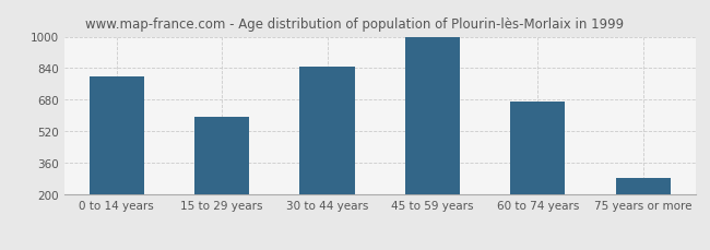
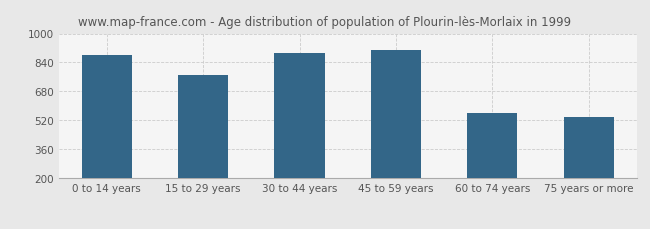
0 to 14 years: 800 -> 880
15 to 29 years: 600 -> 770
30 to 44 years: 850 -> 890
45 to 59 years: 1000 -> 910
60 to 74 years: 670 -> 560
75 years or more: 280 -> 540
